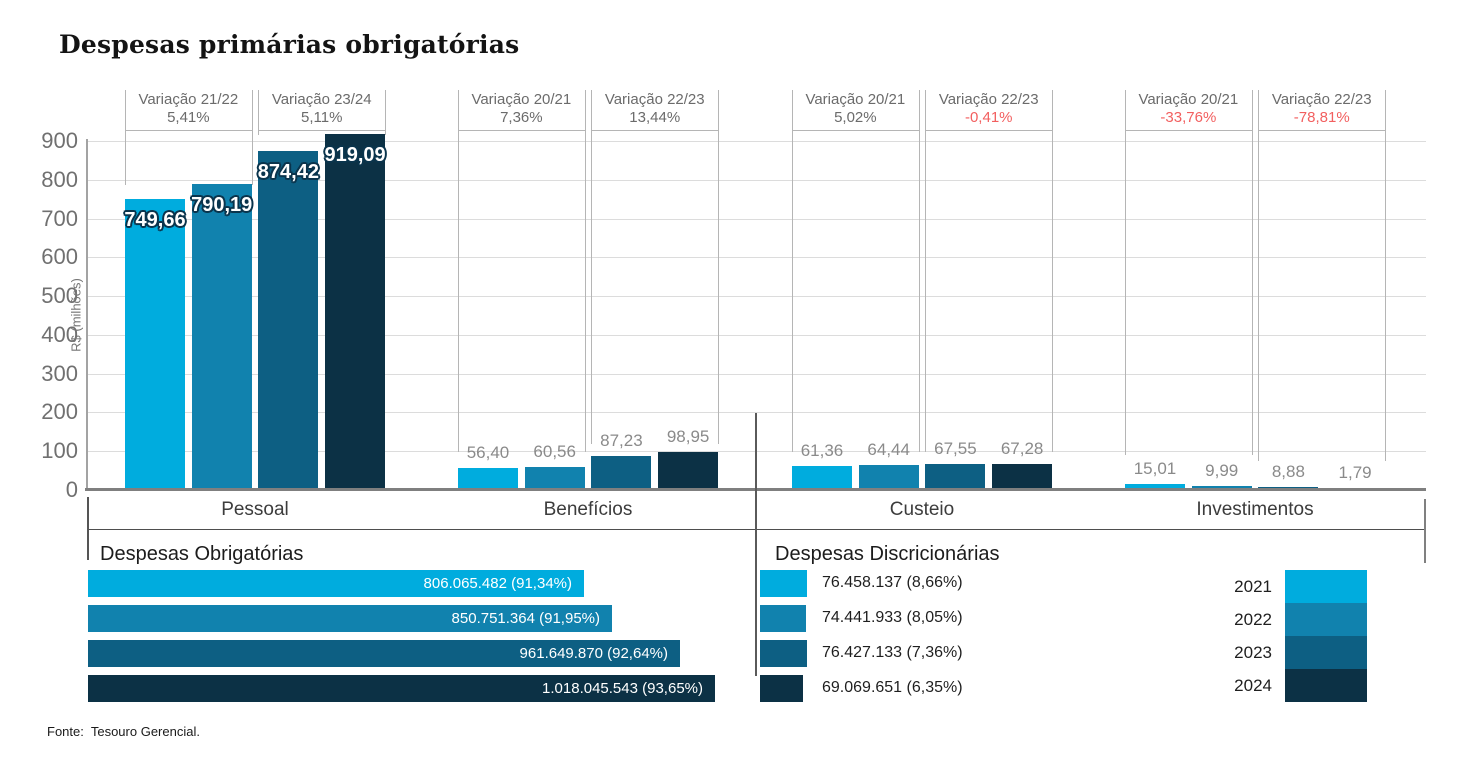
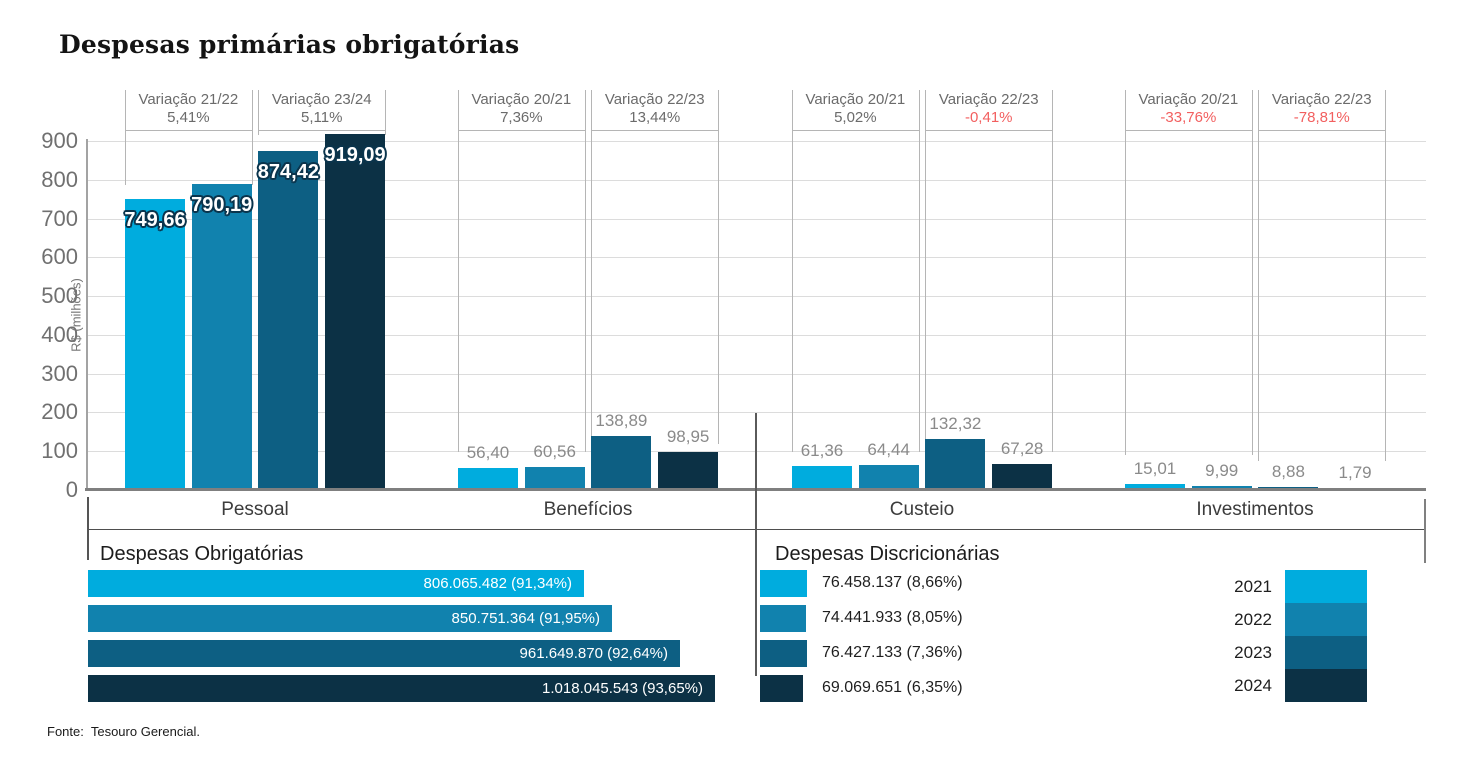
2023/Benefícios: 87,23 -> 138,89
2023/Custeio: 67,55 -> 132,32
